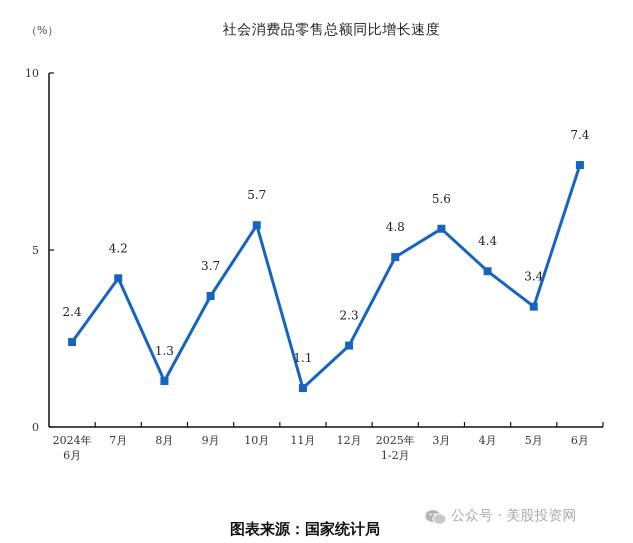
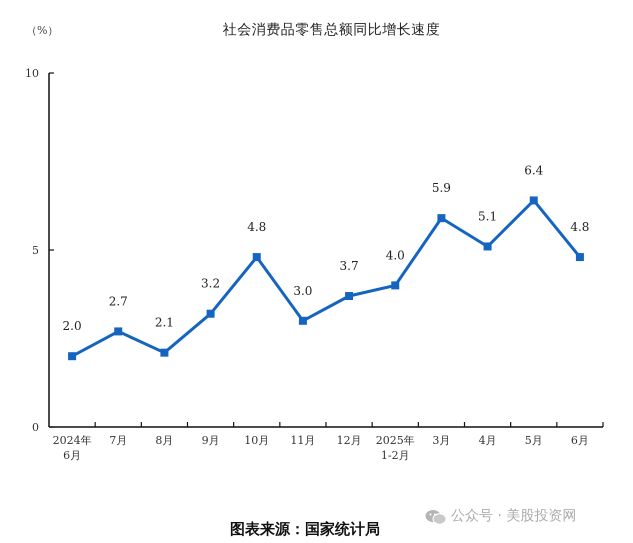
2024年 6月: 2.4 -> 2.0
7月: 4.2 -> 2.7
8月: 1.3 -> 2.1
9月: 3.7 -> 3.2
10月: 5.7 -> 4.8
11月: 1.1 -> 3.0
12月: 2.3 -> 3.7
2025年 1-2月: 4.8 -> 4.0
3月: 5.6 -> 5.9
4月: 4.4 -> 5.1
5月: 3.4 -> 6.4
6月: 7.4 -> 4.8
